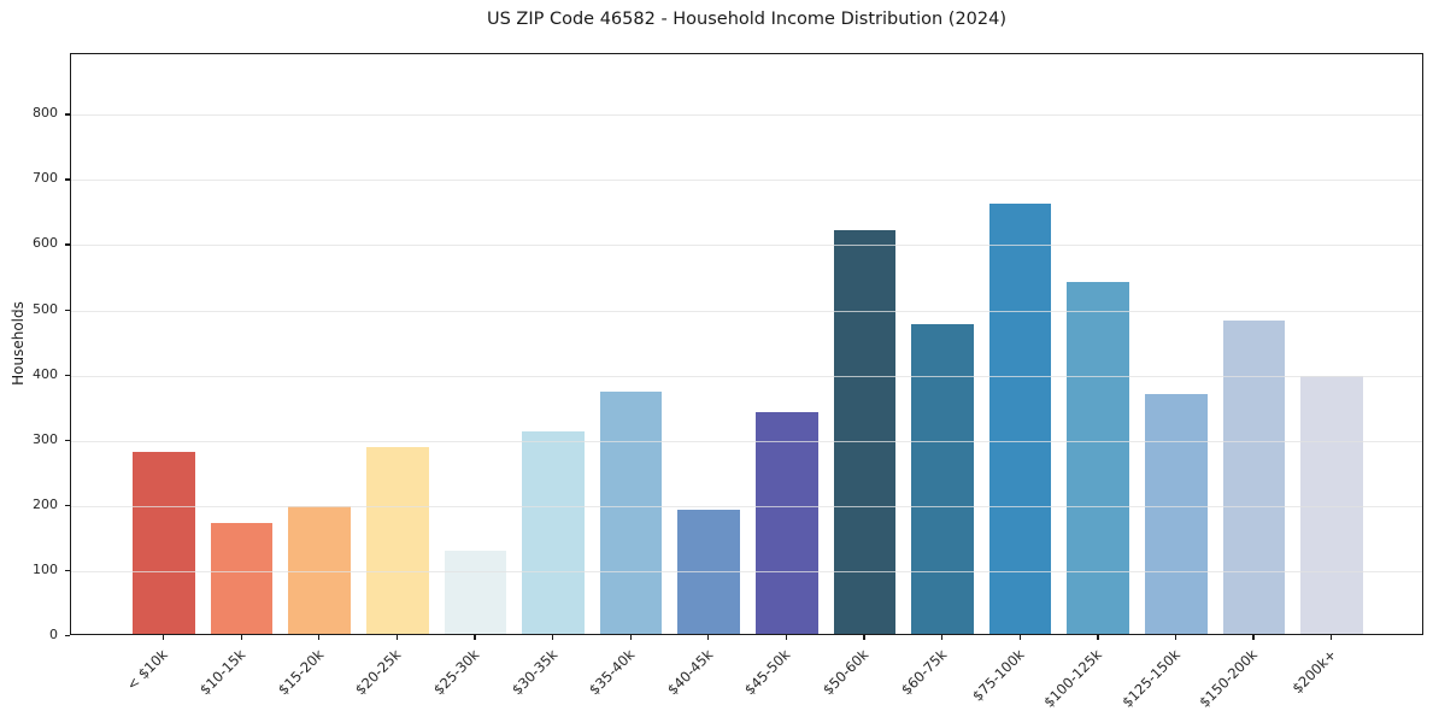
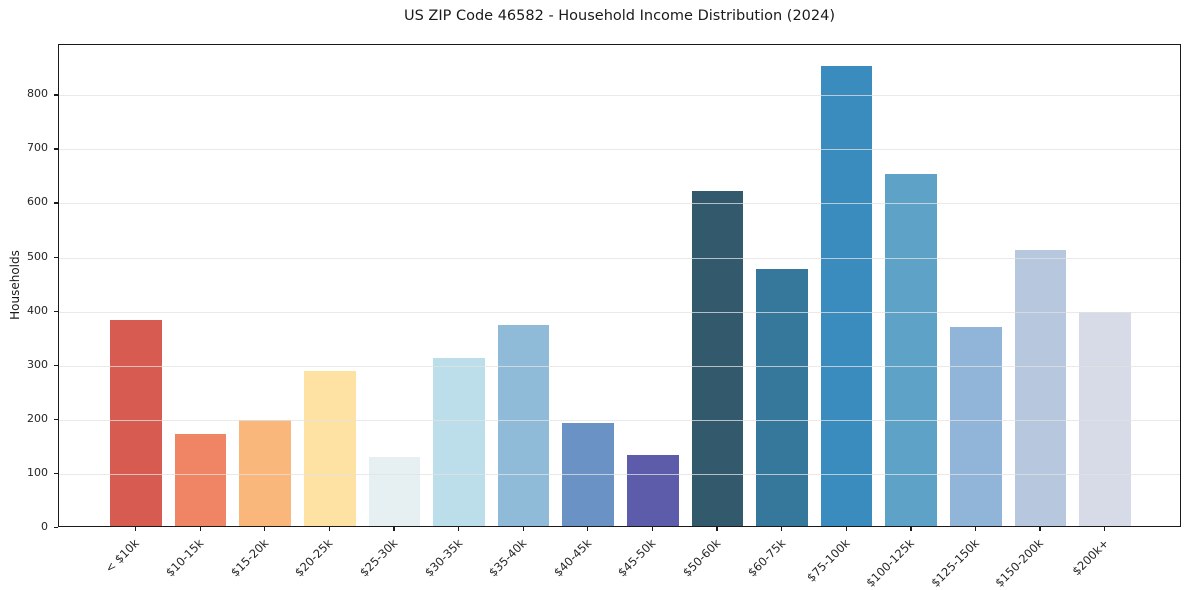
< $10k: 280 -> 380
$45-50k: 340 -> 130
$75-100k: 660 -> 850
$100-125k: 540 -> 650
$150-200k: 480 -> 510
